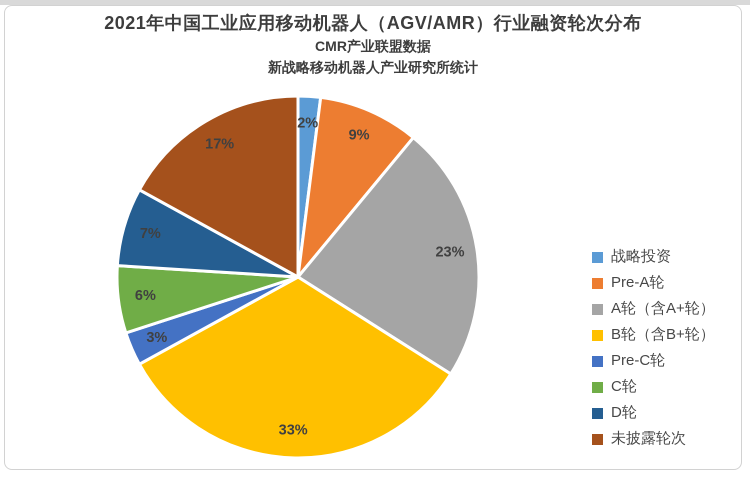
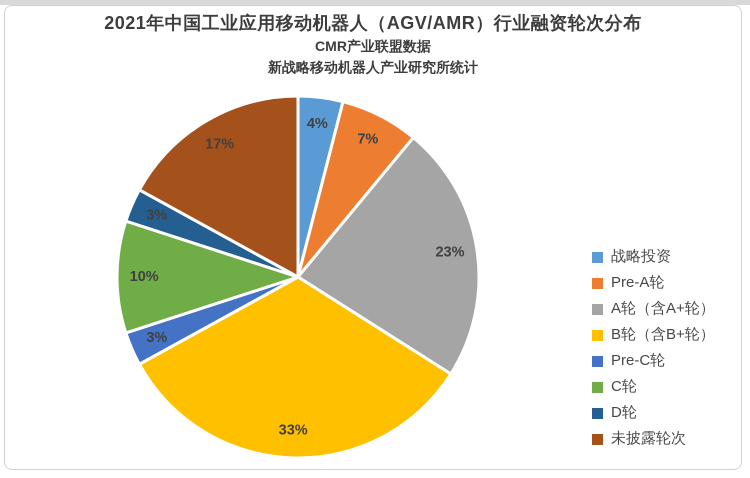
战略投资: 2% -> 4%
Pre-A轮: 9% -> 7%
C轮: 6% -> 10%
D轮: 7% -> 3%
